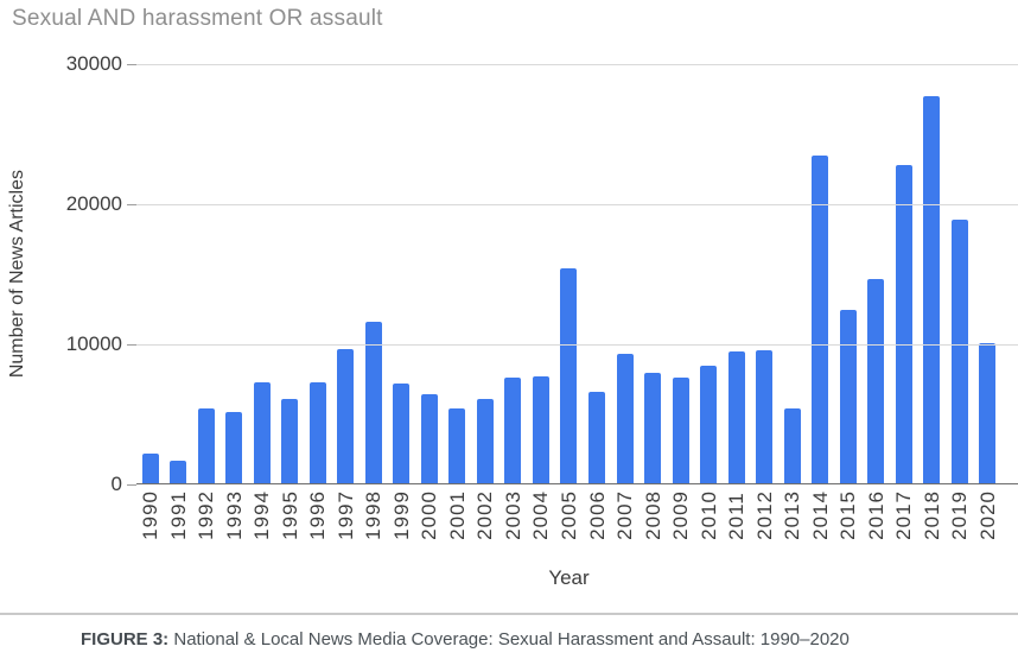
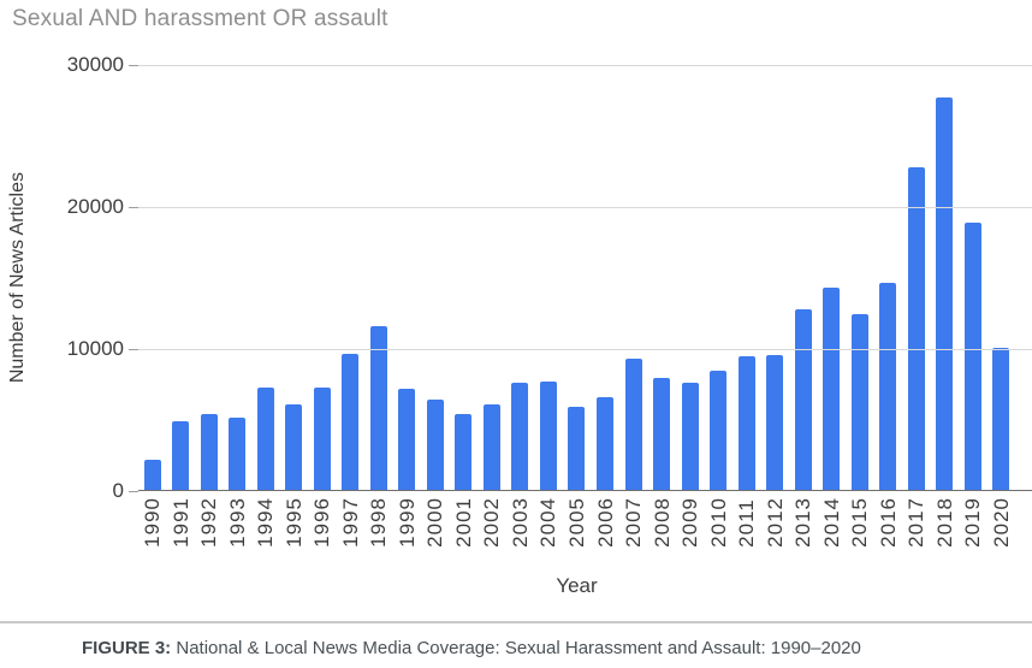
1991: 1700 -> 4900
2005: 15400 -> 5900
2013: 5400 -> 12800
2014: 23500 -> 14300
